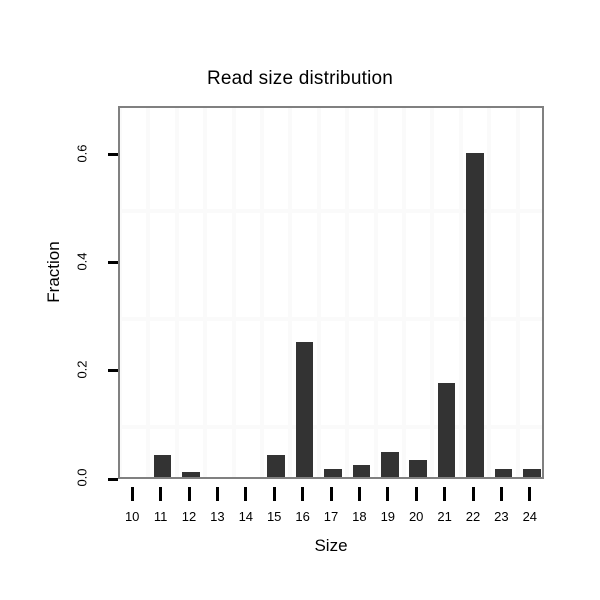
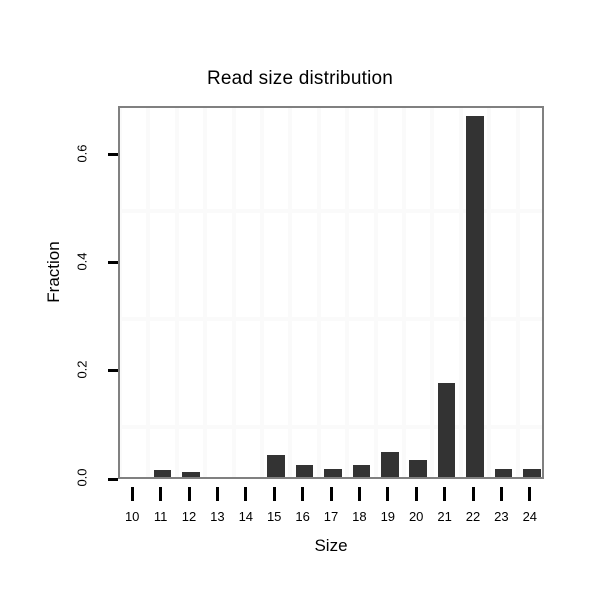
11: 0.04 -> 0.01
16: 0.25 -> 0.02
22: 0.60 -> 0.67
